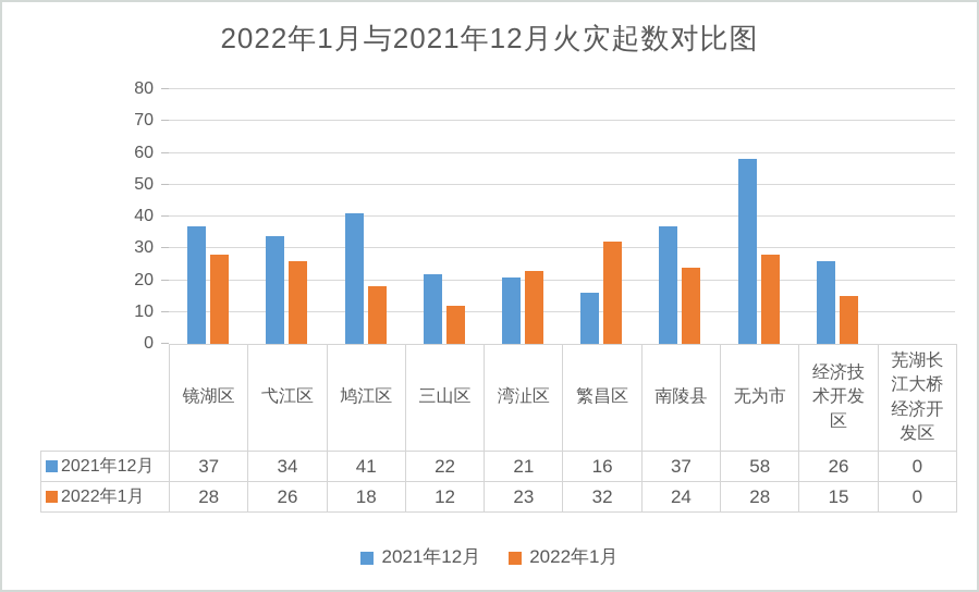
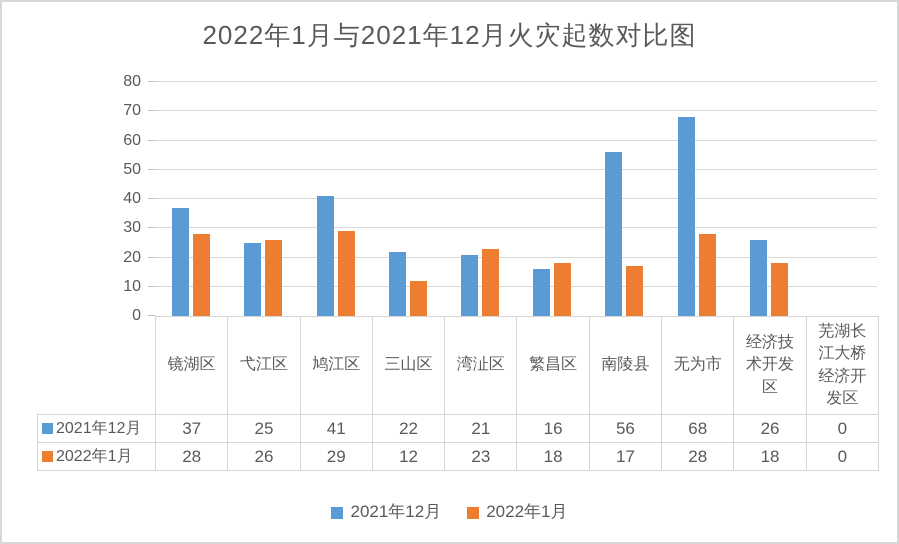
2021年12月/弋江区: 34 -> 25
2022年1月/鸠江区: 18 -> 29
2022年1月/繁昌区: 32 -> 18
2021年12月/南陵县: 37 -> 56
2022年1月/南陵县: 24 -> 17
2021年12月/无为市: 58 -> 68
2022年1月/经济技术开发区: 15 -> 18
